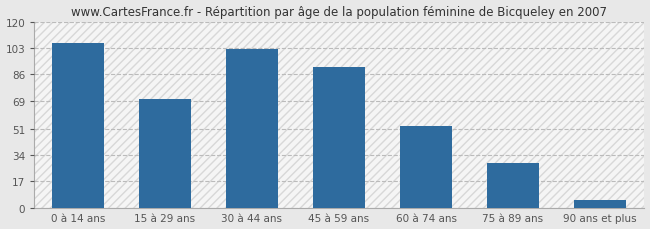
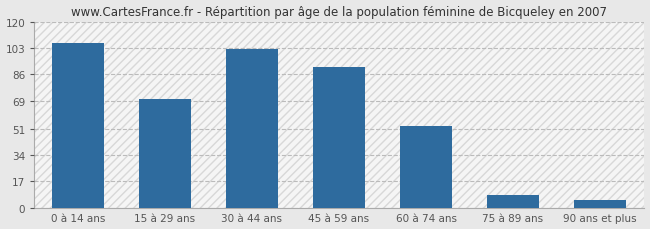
75 à 89 ans: 29 -> 8
